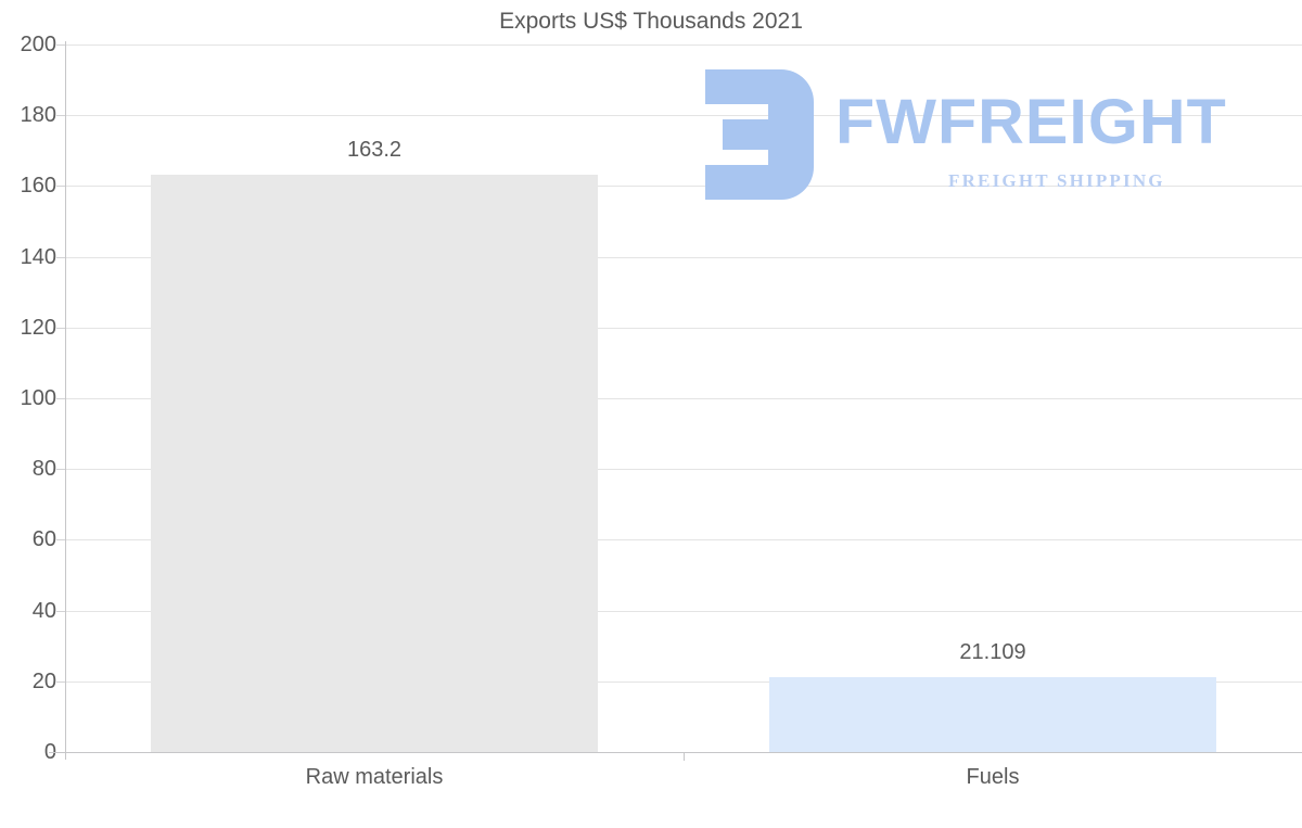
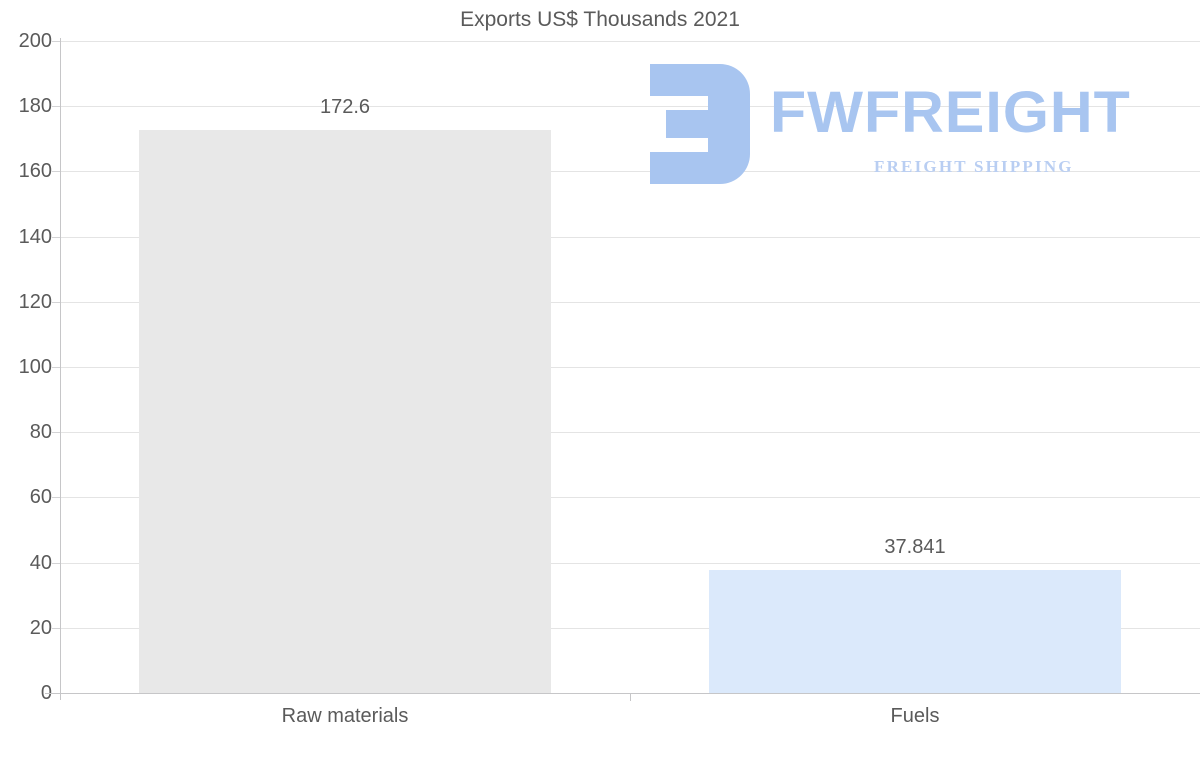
Raw materials: 163.2 -> 172.6
Fuels: 21.109 -> 37.841
